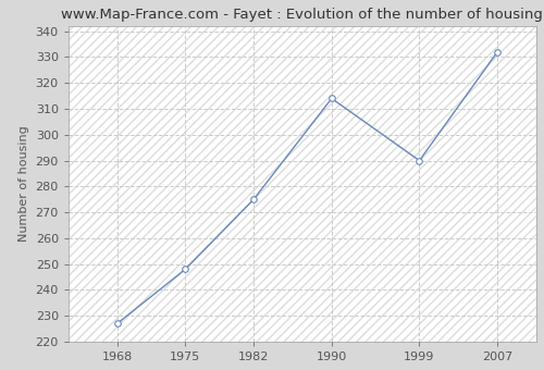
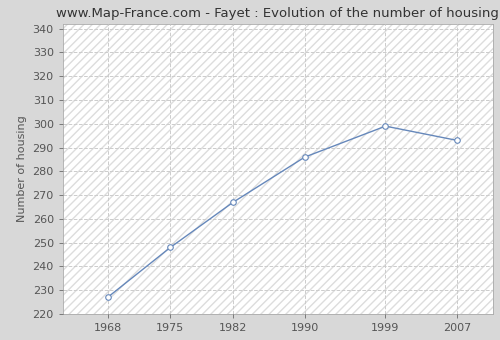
1982: 275 -> 267
1990: 314 -> 286
1999: 290 -> 299
2007: 332 -> 293
